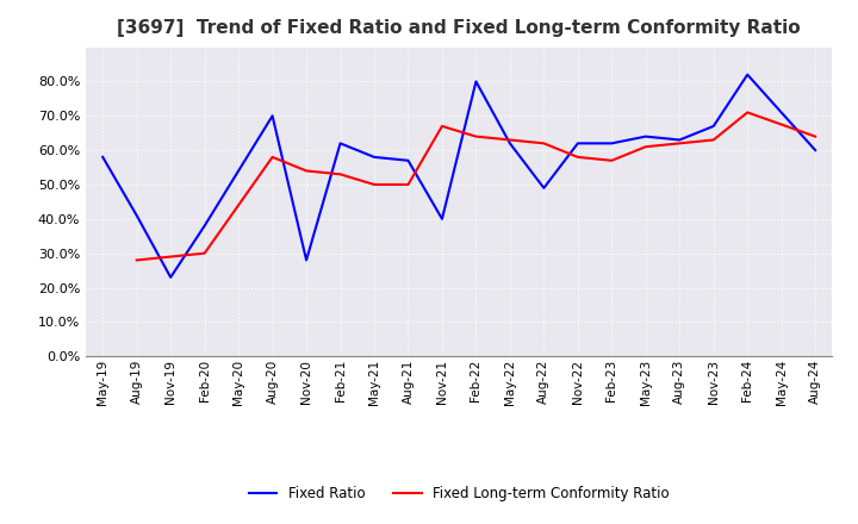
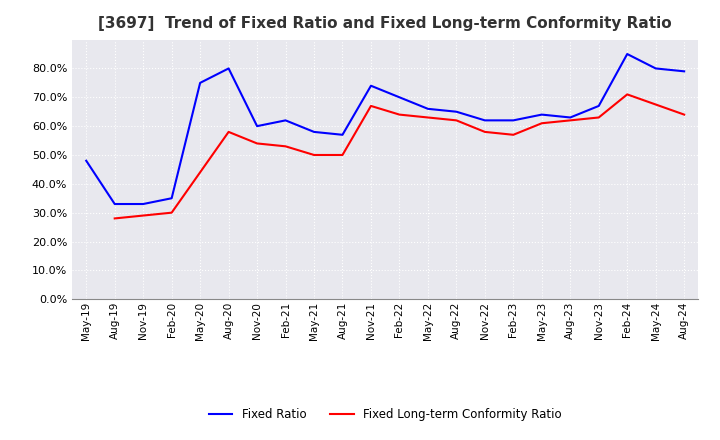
Fixed Ratio/May-19: 58% -> 48%
Fixed Ratio/Aug-19: 41% -> 33%
Fixed Ratio/Nov-19: 23% -> 33%
Fixed Ratio/Feb-20: 38% -> 35%
Fixed Ratio/May-20: 54% -> 75%
Fixed Ratio/Aug-20: 70% -> 80%
Fixed Ratio/Nov-20: 28% -> 60%
Fixed Ratio/Nov-21: 40% -> 74%
Fixed Ratio/Feb-22: 80% -> 70%
Fixed Ratio/May-22: 62% -> 66%
Fixed Ratio/Aug-22: 49% -> 65%
Fixed Ratio/Feb-24: 82% -> 85%
Fixed Ratio/May-24: 71% -> 80%
Fixed Ratio/Aug-24: 60% -> 79%
